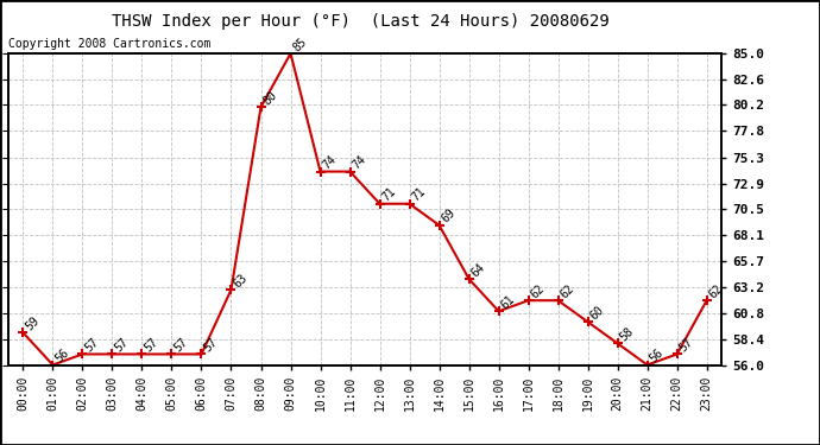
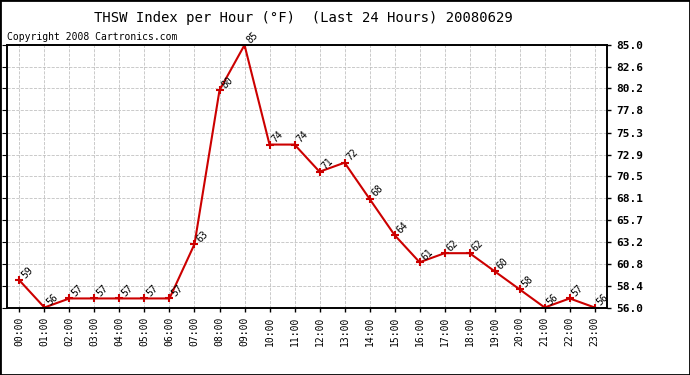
13:00: 71 -> 72
14:00: 69 -> 68
23:00: 62 -> 56
